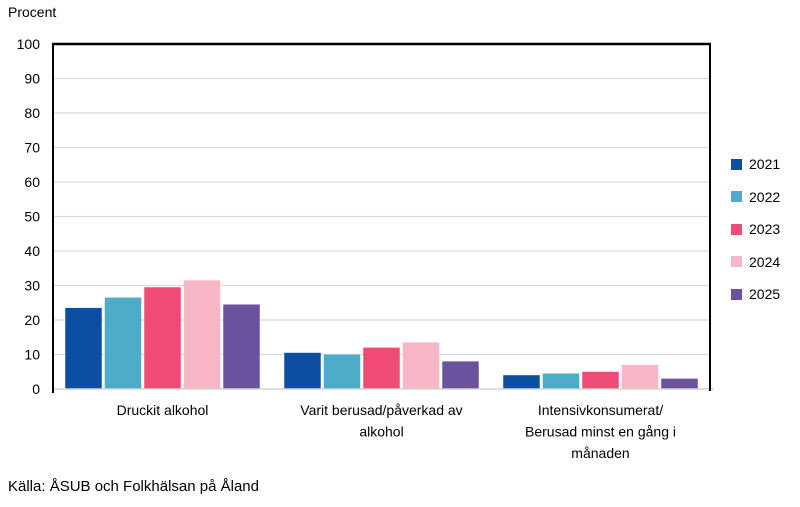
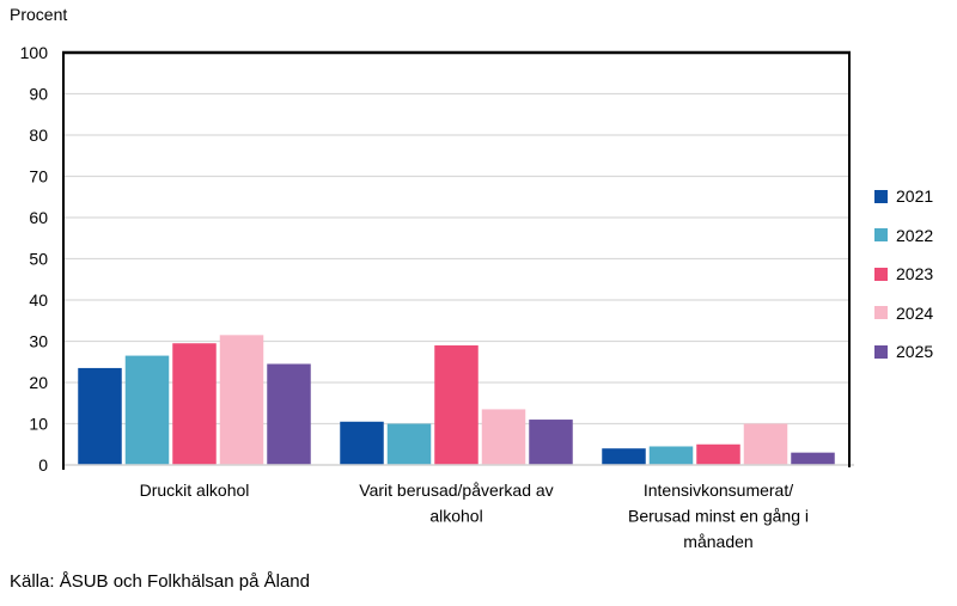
2023/Varit berusad/påverkad av alkohol: 12 -> 29
2025/Varit berusad/påverkad av alkohol: 8 -> 11
2024/Intensivkonsumerat/ Berusad minst en gång i månaden: 7 -> 10
